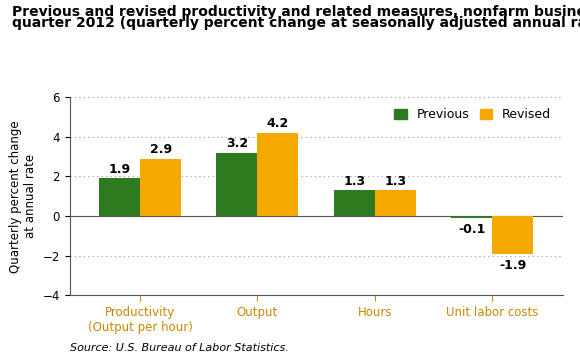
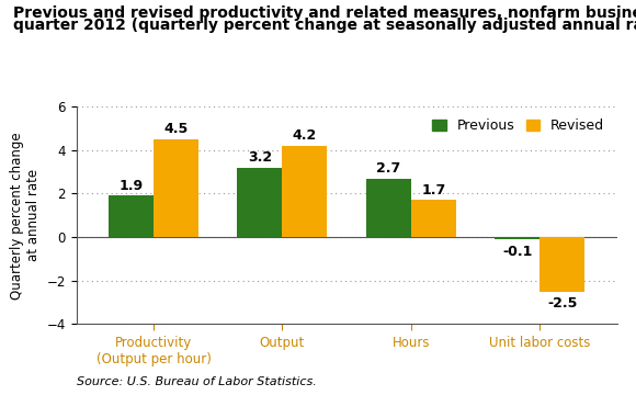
Revised/Productivity (Output per hour): 2.9 -> 4.5
Previous/Hours: 1.3 -> 2.7
Revised/Hours: 1.3 -> 1.7
Revised/Unit labor costs: -1.9 -> -2.5
